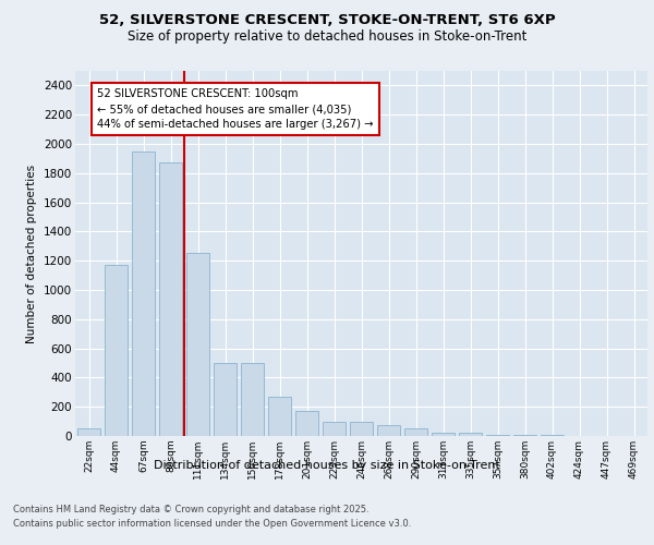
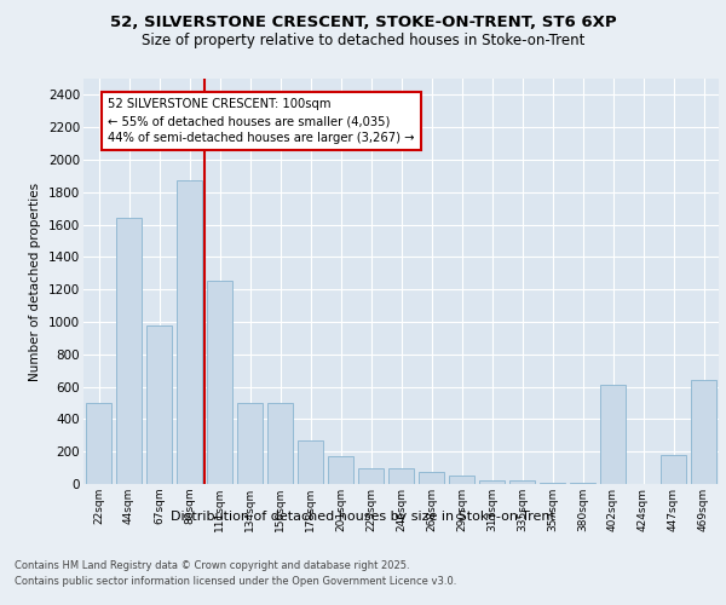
22sqm: 50 -> 500
44sqm: 1180 -> 1640
67sqm: 1950 -> 980
402sqm: 0 -> 610
447sqm: 0 -> 180
469sqm: 0 -> 640
